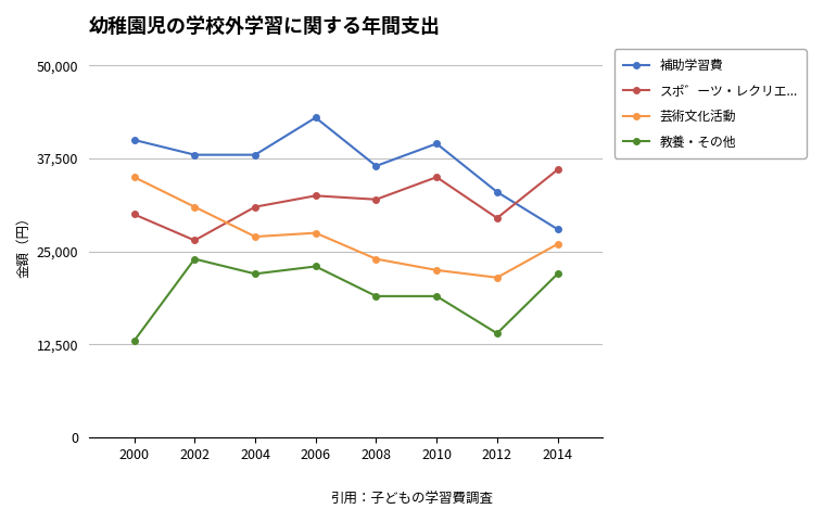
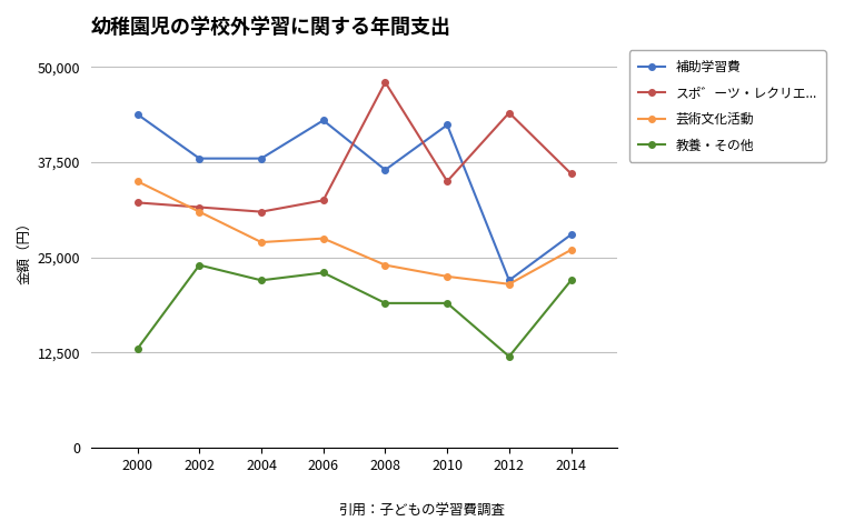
補助学習費/2000: 40,000 -> 43,800
スポ゛ーツ・レクリエ.../2000: 30,000 -> 32,200
スポ゛ーツ・レクリエ.../2002: 26,500 -> 31,600
スポ゛ーツ・レクリエ.../2008: 32,000 -> 48,000
補助学習費/2010: 39,500 -> 42,400
補助学習費/2012: 33,000 -> 22,000
スポ゛ーツ・レクリエ.../2012: 29,500 -> 44,000
教養・その他/2012: 14,000 -> 12,000
